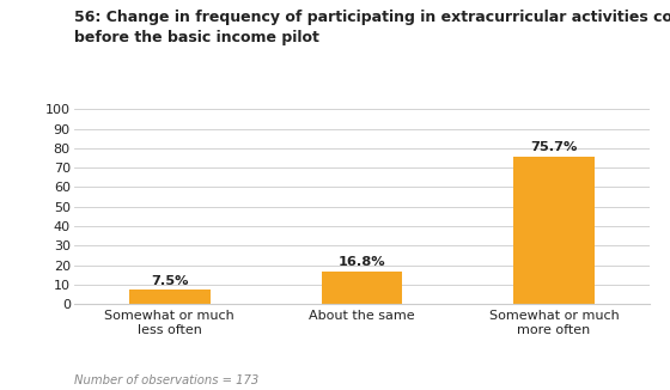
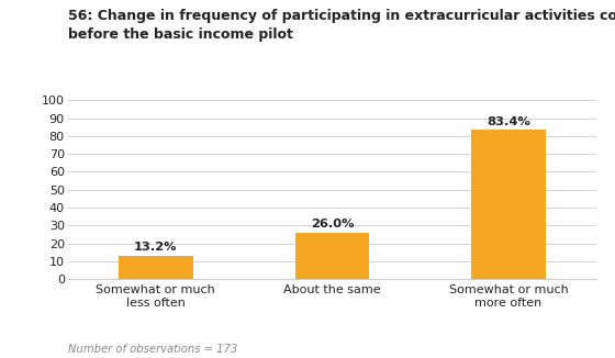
Somewhat or much less often: 7.5% -> 13.2%
About the same: 16.8% -> 26.0%
Somewhat or much more often: 75.7% -> 83.4%
